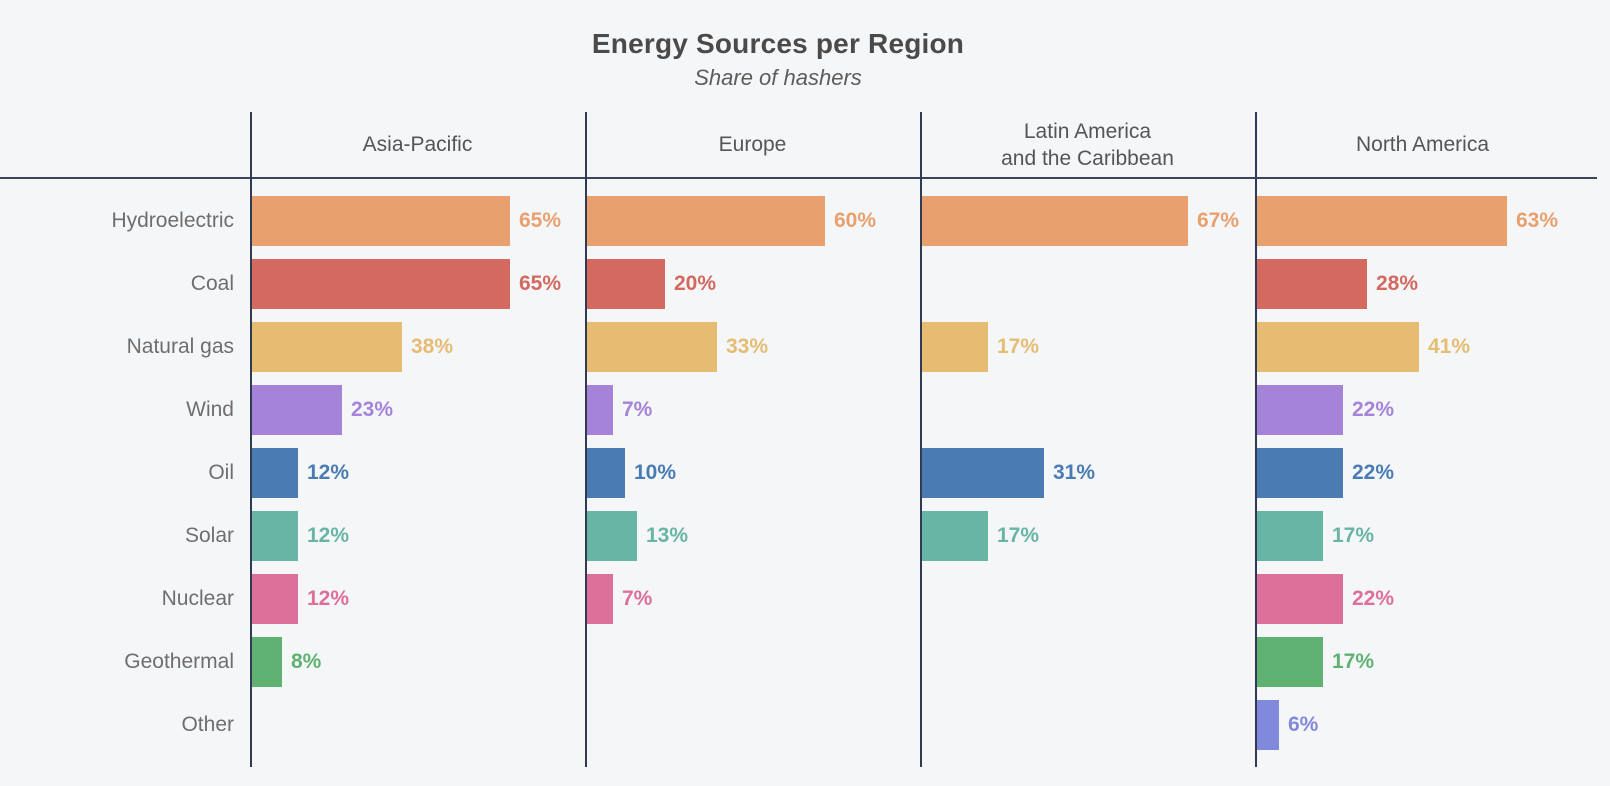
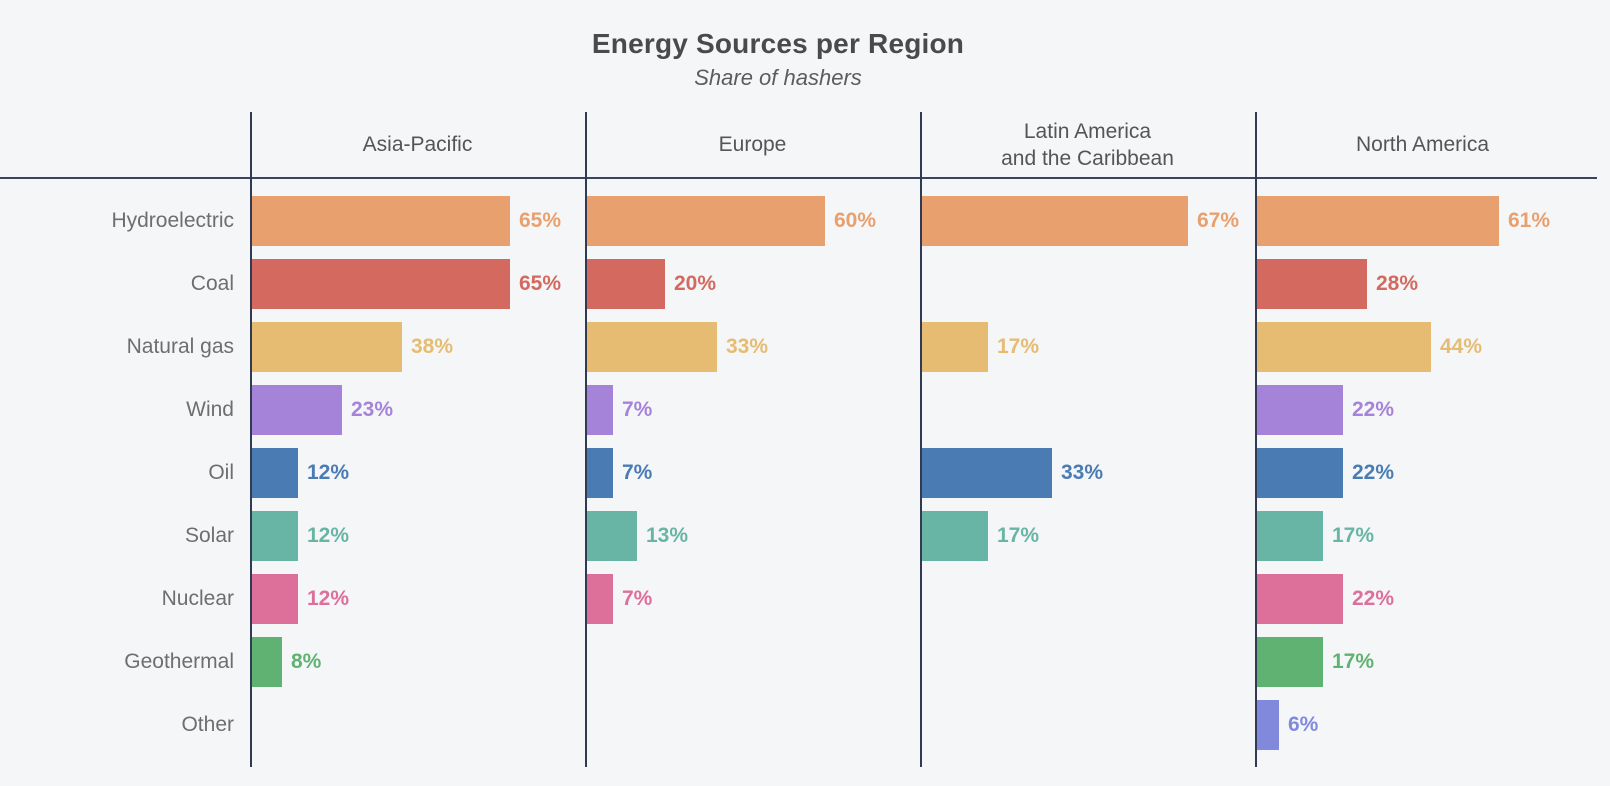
North America/Hydroelectric: 63% -> 61%
North America/Natural gas: 41% -> 44%
Europe/Oil: 10% -> 7%
Latin America and the Caribbean/Oil: 31% -> 33%
